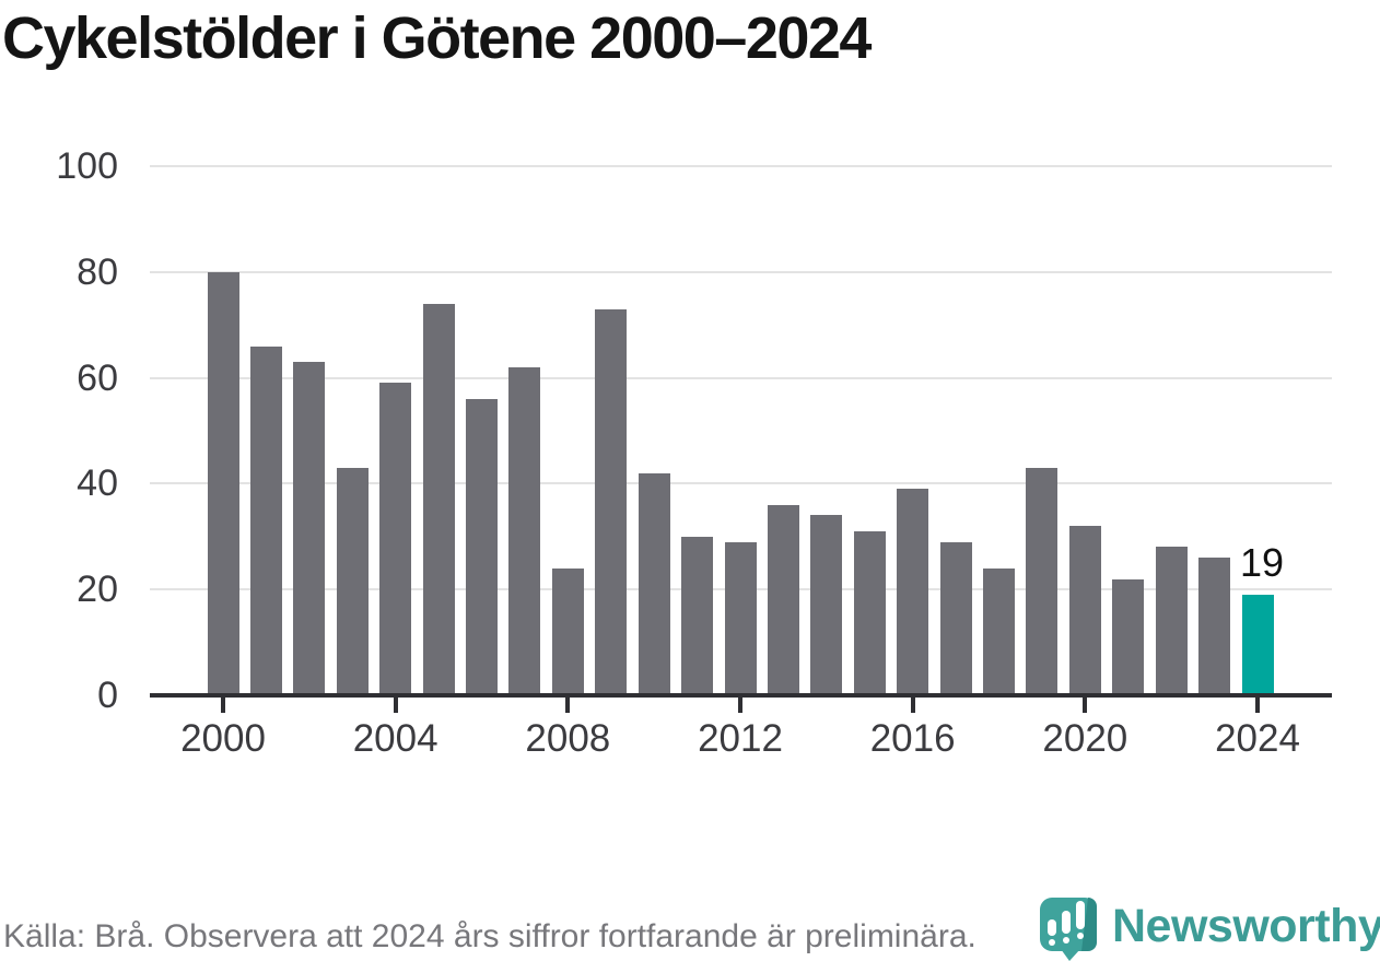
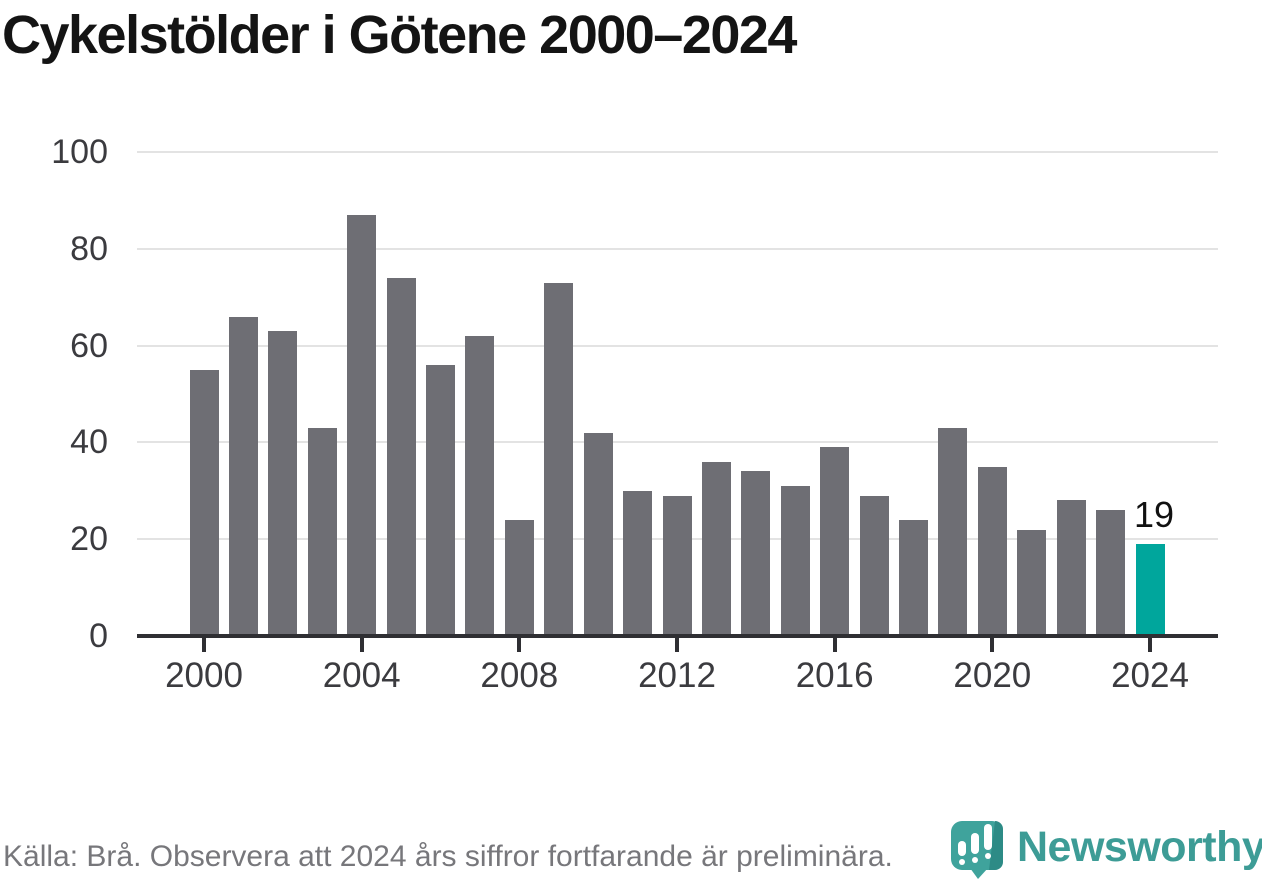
2000: 80 -> 55
2004: 59 -> 87
2020: 32 -> 35
